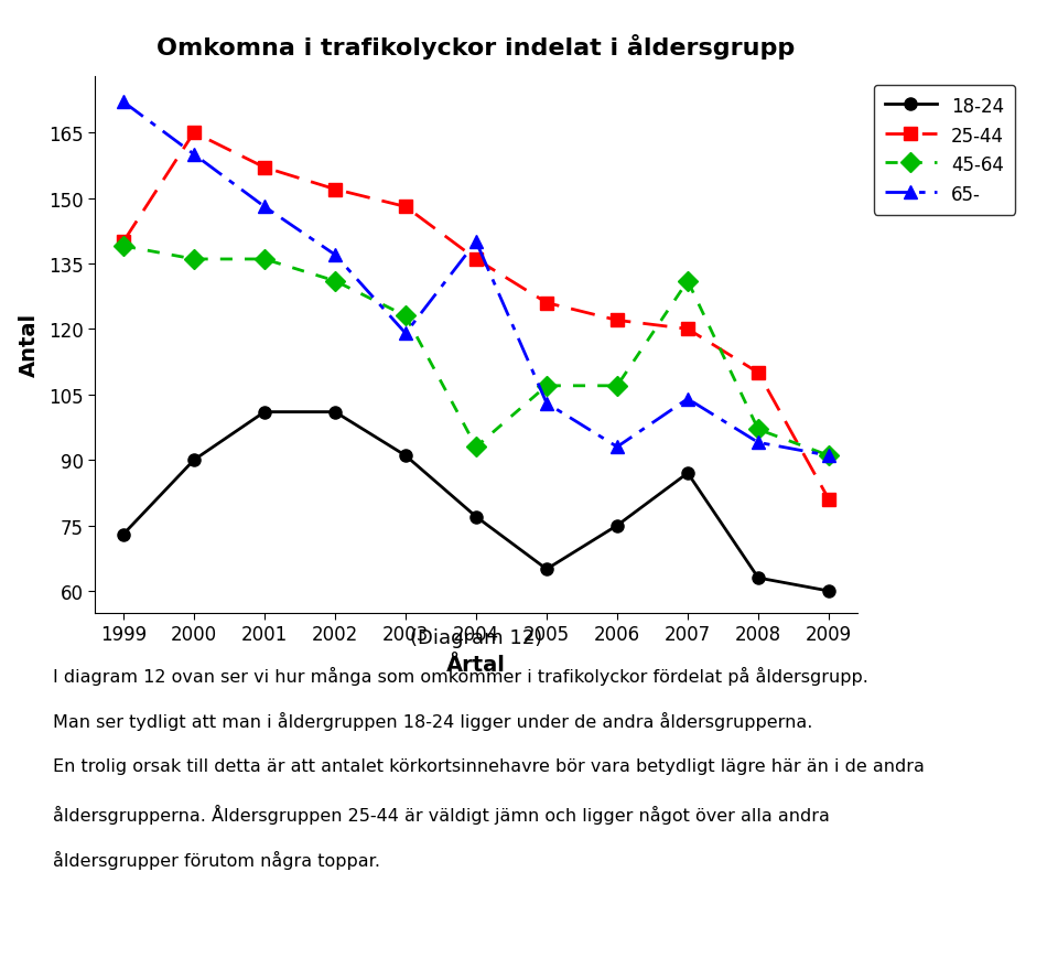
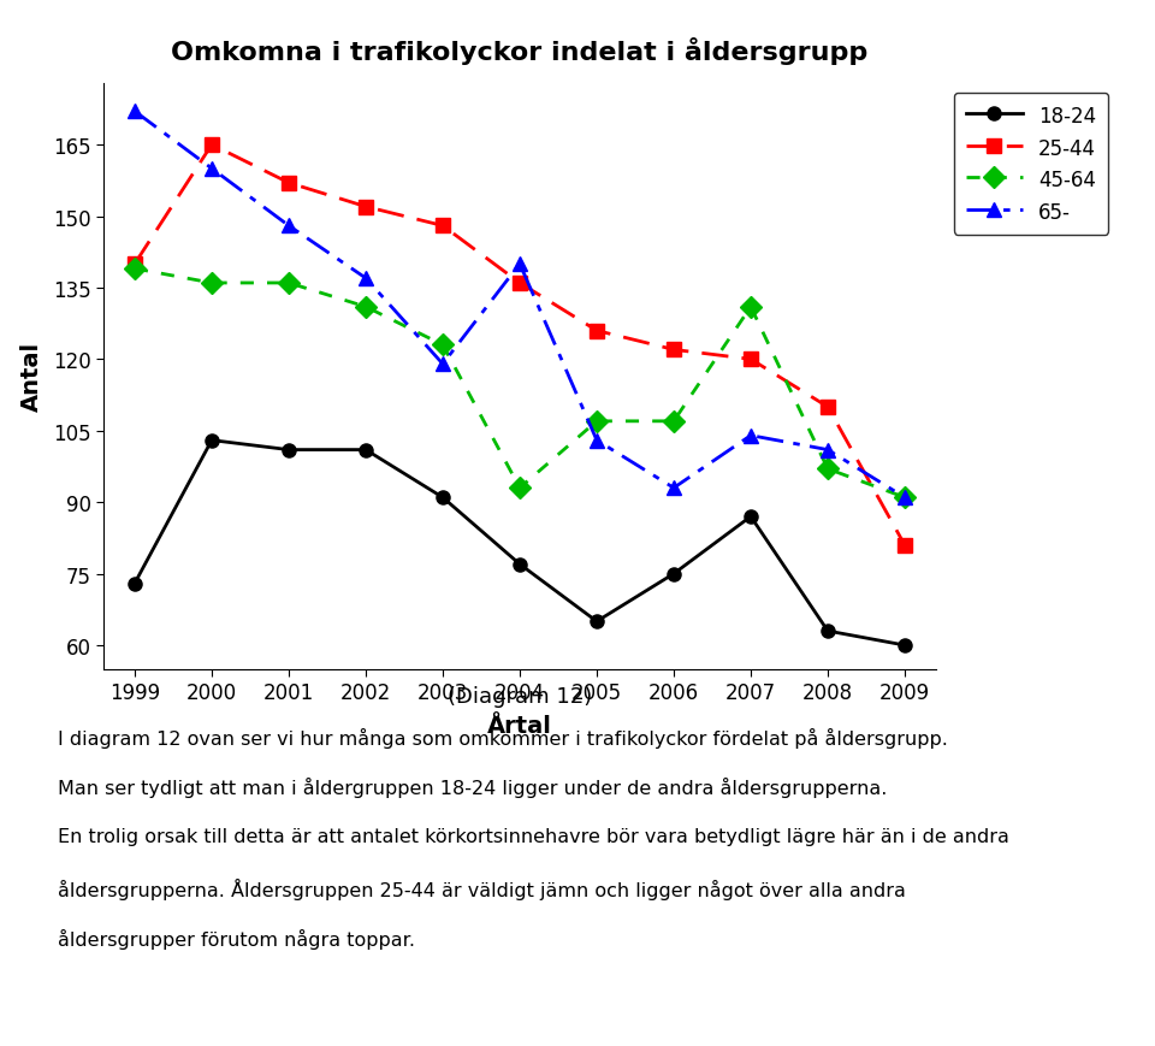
18-24/2000: 90 -> 103
65-/2008: 94 -> 101
